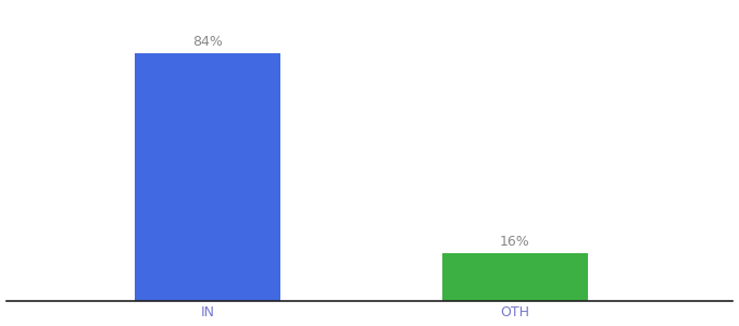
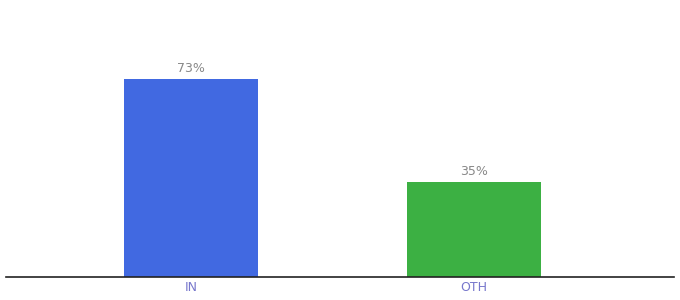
IN: 84% -> 73%
OTH: 16% -> 35%
